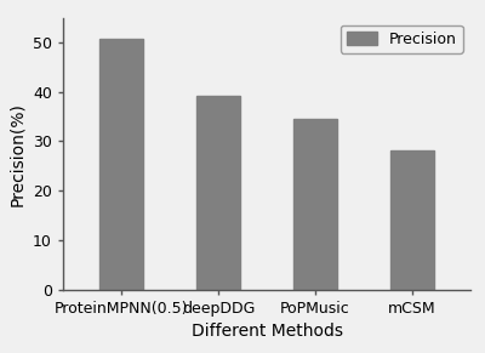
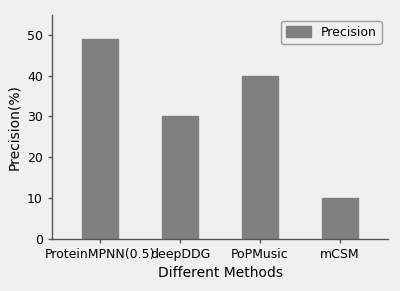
ProteinMPNN(0.5): 50.7 -> 49.0
deepDDG: 39.3 -> 30.0
PoPMusic: 34.5 -> 40.0
mCSM: 28.1 -> 10.0
